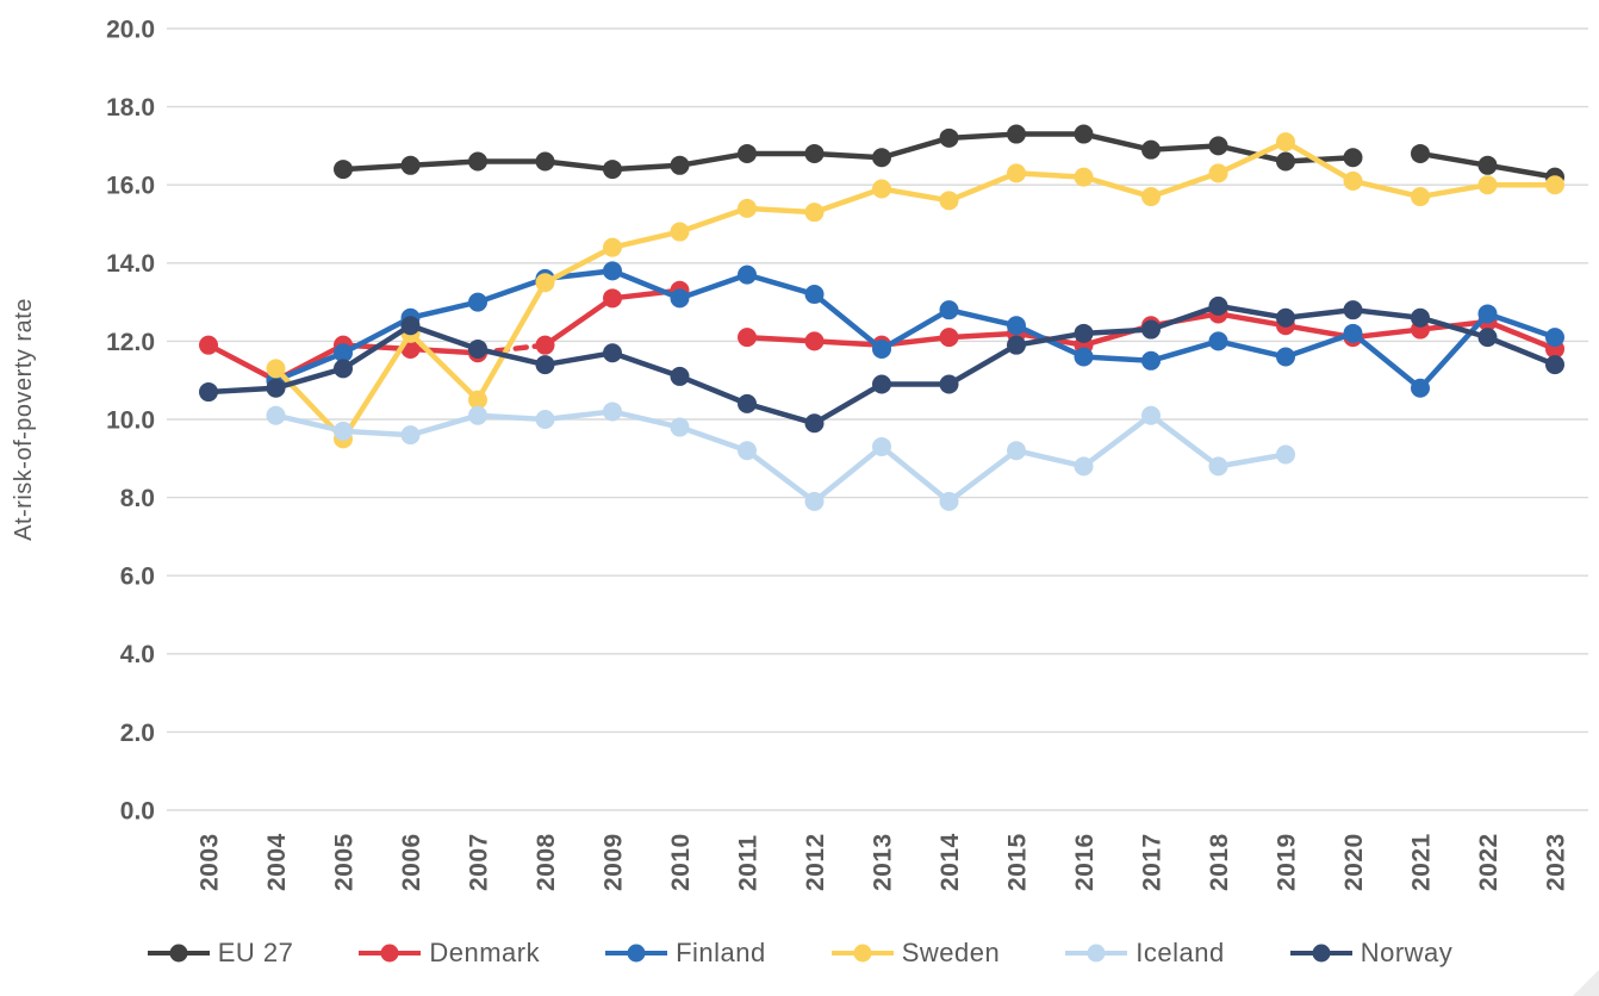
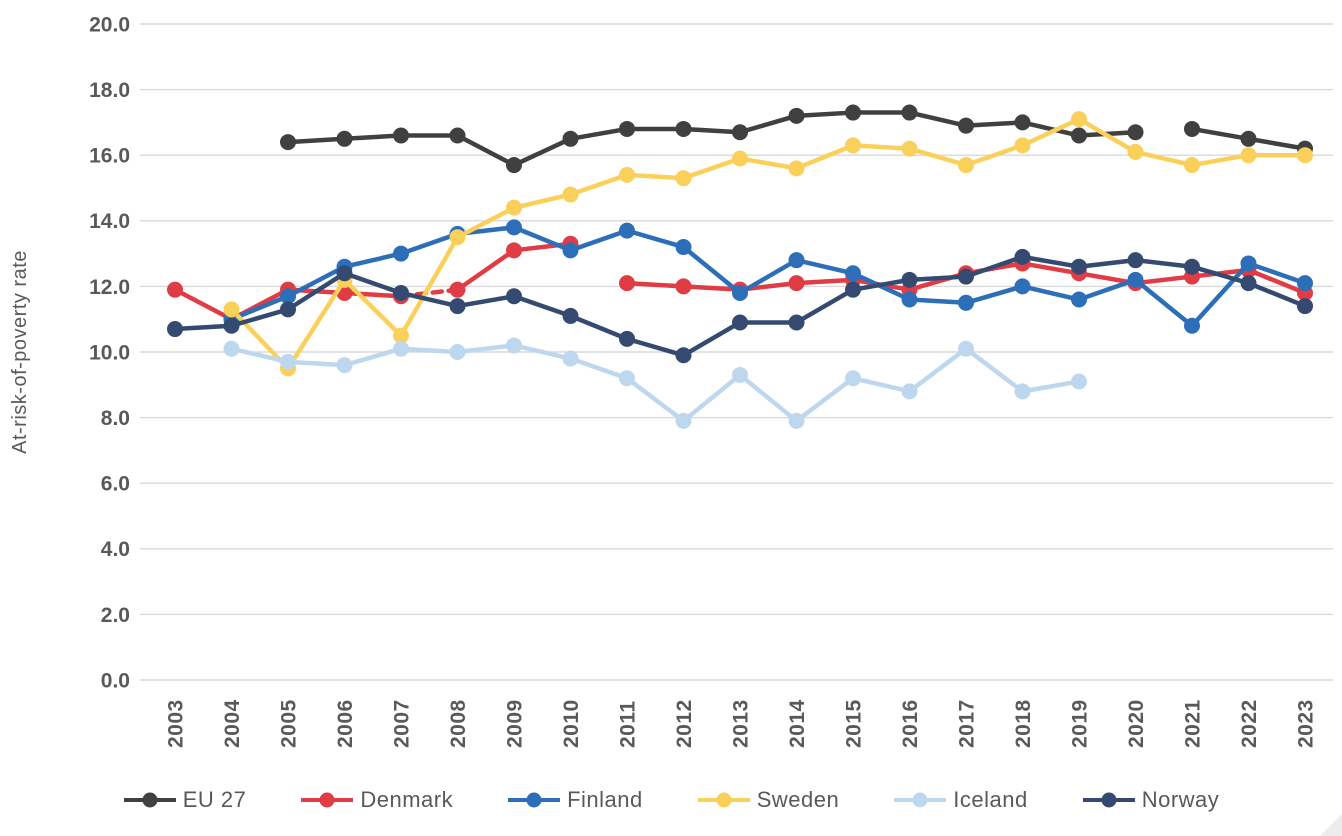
EU 27/2009: 16.4 -> 15.7
